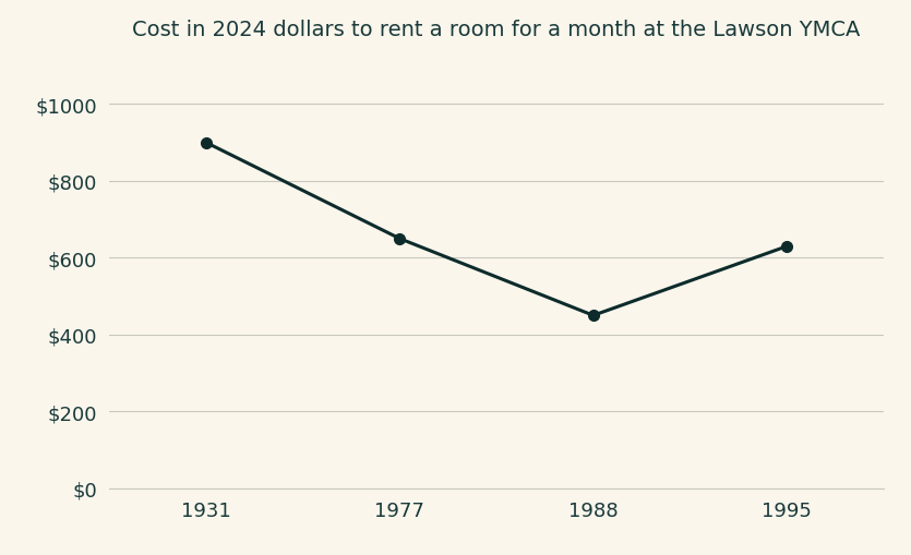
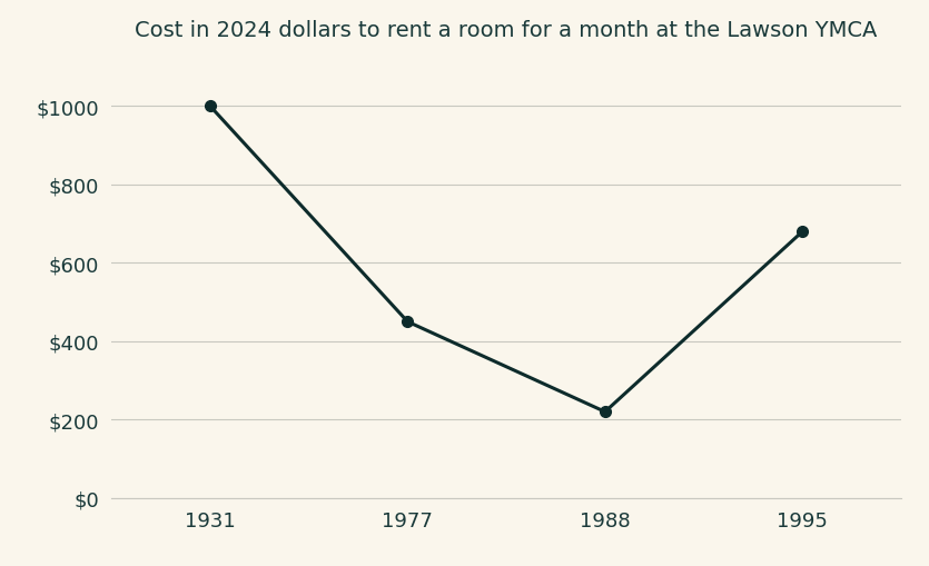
1931: $900 -> $1000
1977: $650 -> $450
1988: $450 -> $220
1995: $630 -> $680
